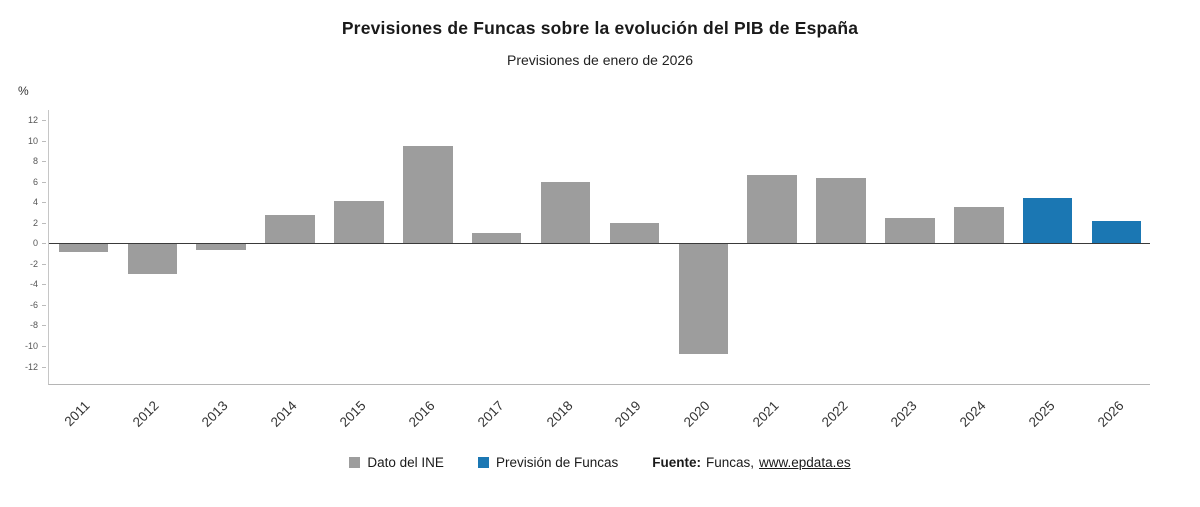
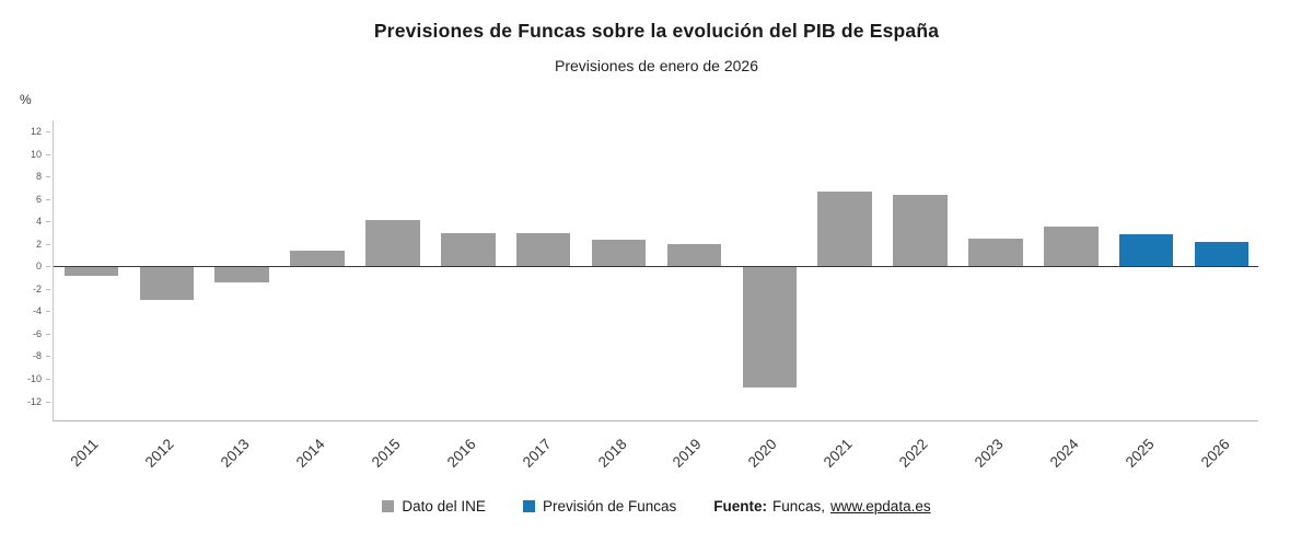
Dato del INE/2013: -0.6 -> -1.4
Dato del INE/2014: 2.8 -> 1.4
Dato del INE/2016: 9.5 -> 3.0
Dato del INE/2017: 1.0 -> 3.0
Dato del INE/2018: 6.0 -> 2.4
Previsión de Funcas/2025: 4.4 -> 2.9
